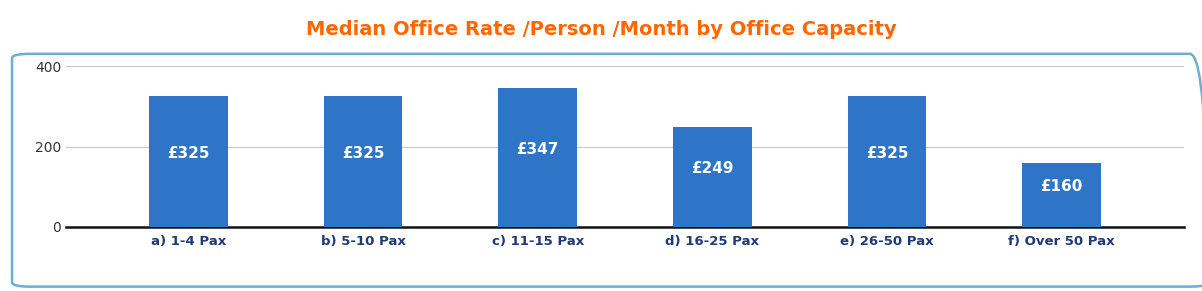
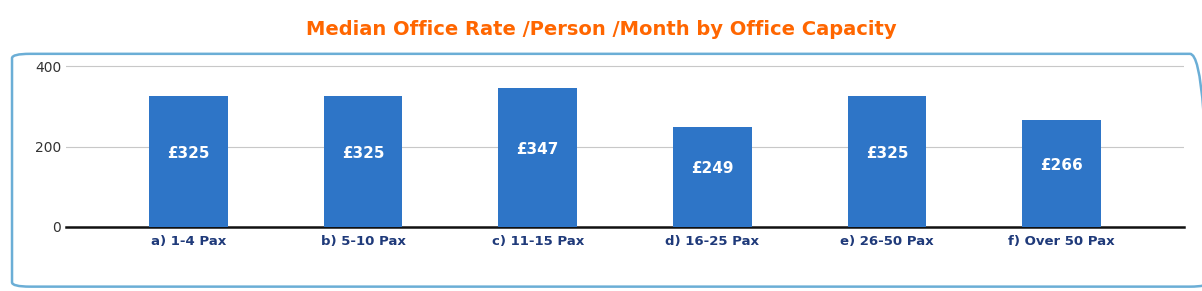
f) Over 50 Pax: £160 -> £266
